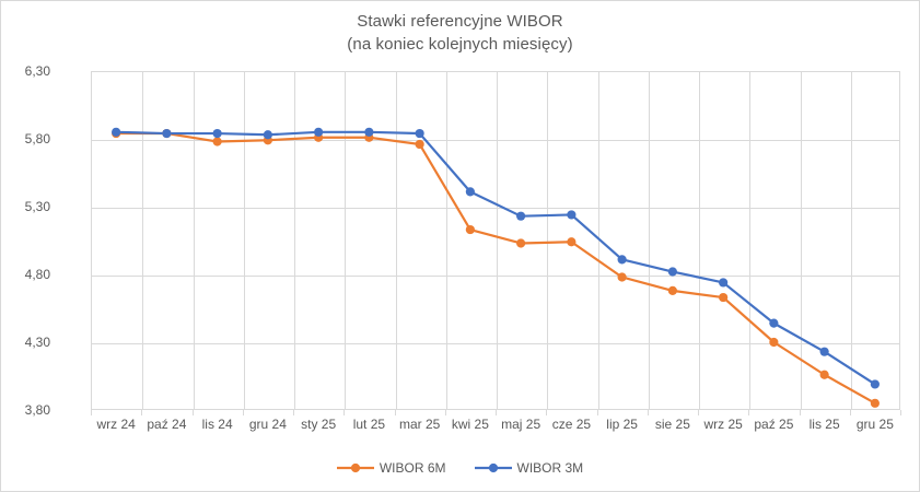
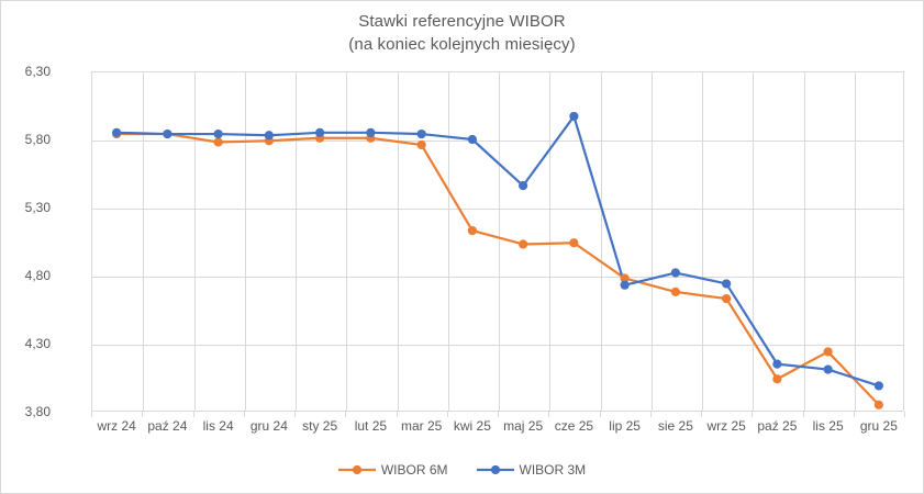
WIBOR 3M/kwi 25: 5,41 -> 5,80
WIBOR 3M/maj 25: 5,23 -> 5,46
WIBOR 3M/cze 25: 5,24 -> 5,97
WIBOR 3M/lip 25: 4,91 -> 4,73
WIBOR 6M/paź 25: 4,30 -> 4,04
WIBOR 3M/paź 25: 4,44 -> 4,15
WIBOR 6M/lis 25: 4,06 -> 4,24
WIBOR 3M/lis 25: 4,23 -> 4,11
